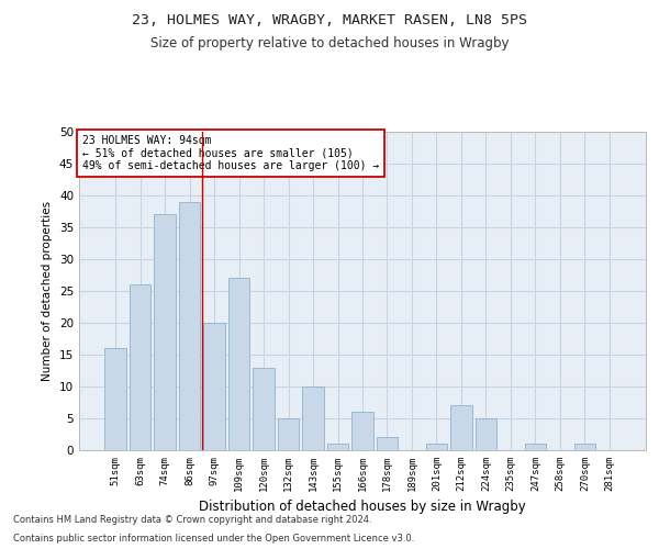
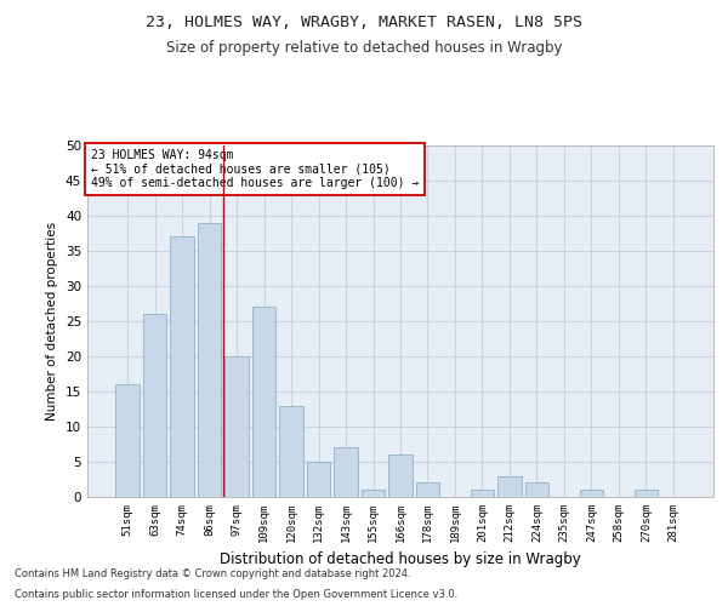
143sqm: 10 -> 7
212sqm: 7 -> 3
224sqm: 5 -> 2
